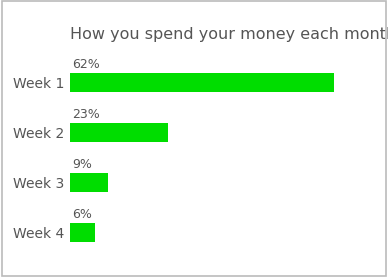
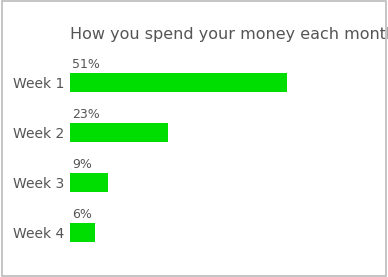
Week 1: 62% -> 51%
